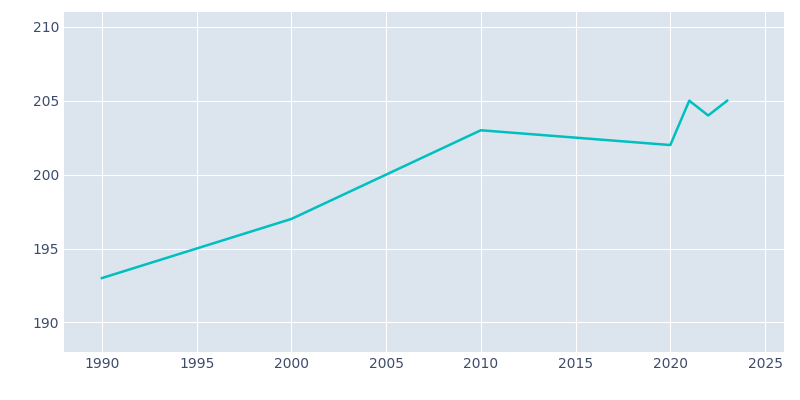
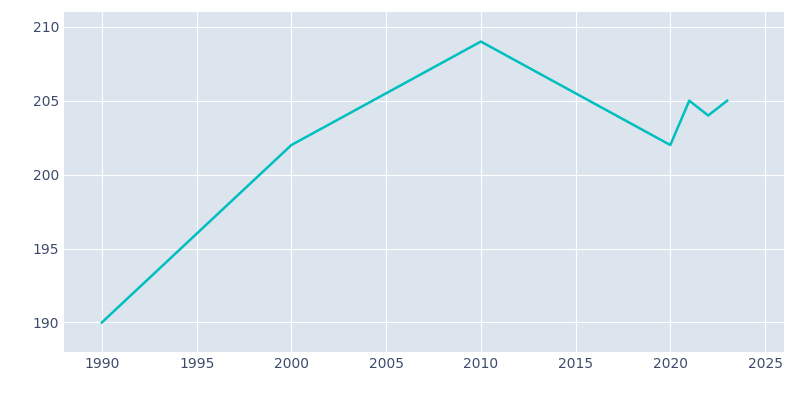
1990: 193 -> 190
2000: 197 -> 202
2010: 203 -> 209
